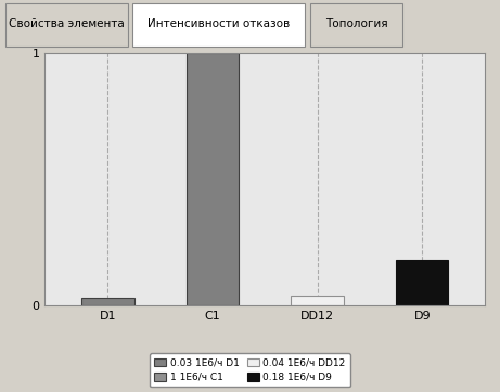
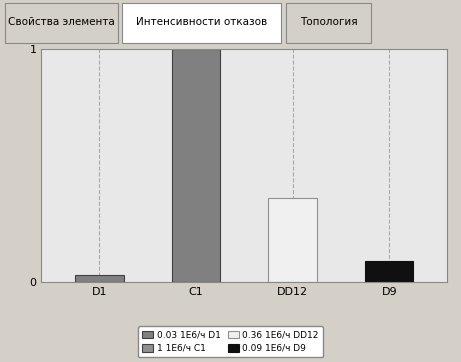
DD12: 0.04 -> 0.36
D9: 0.18 -> 0.09
